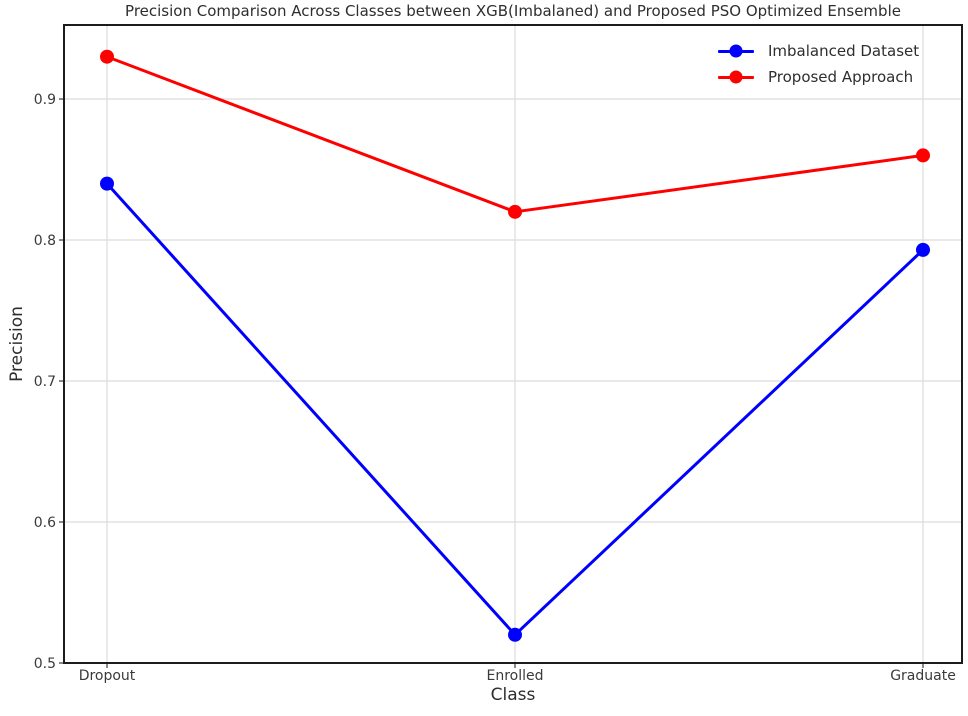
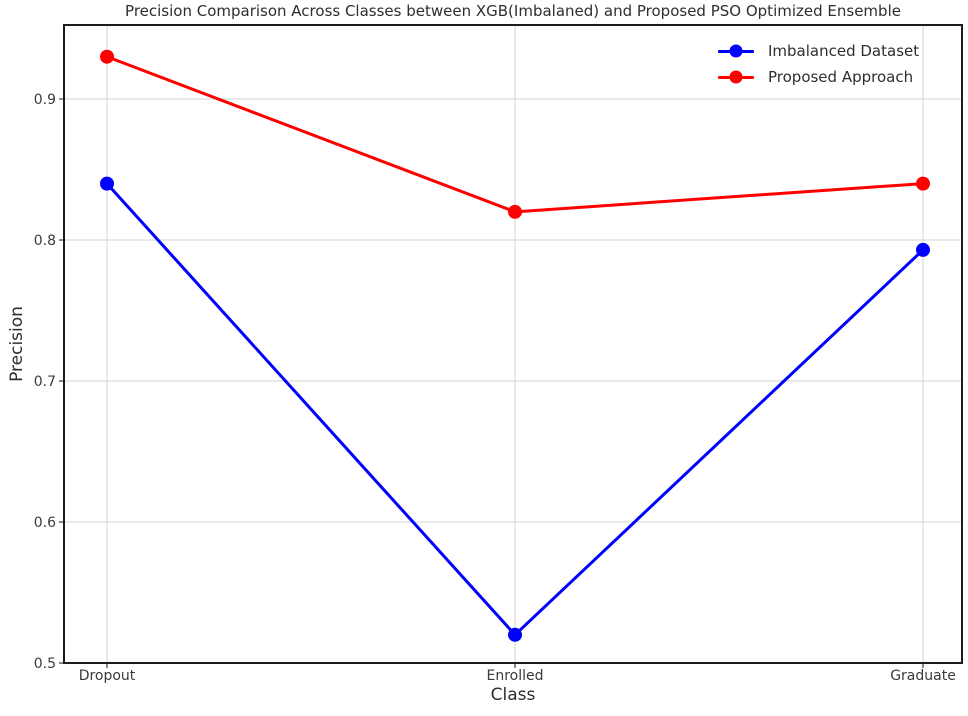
Proposed Approach/Graduate: 0.86 -> 0.84
